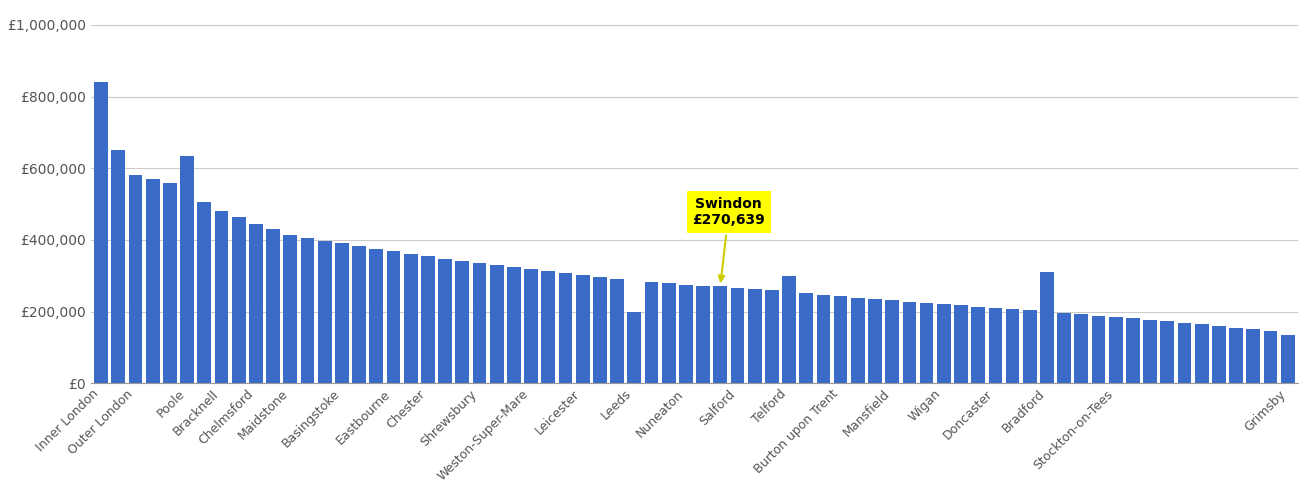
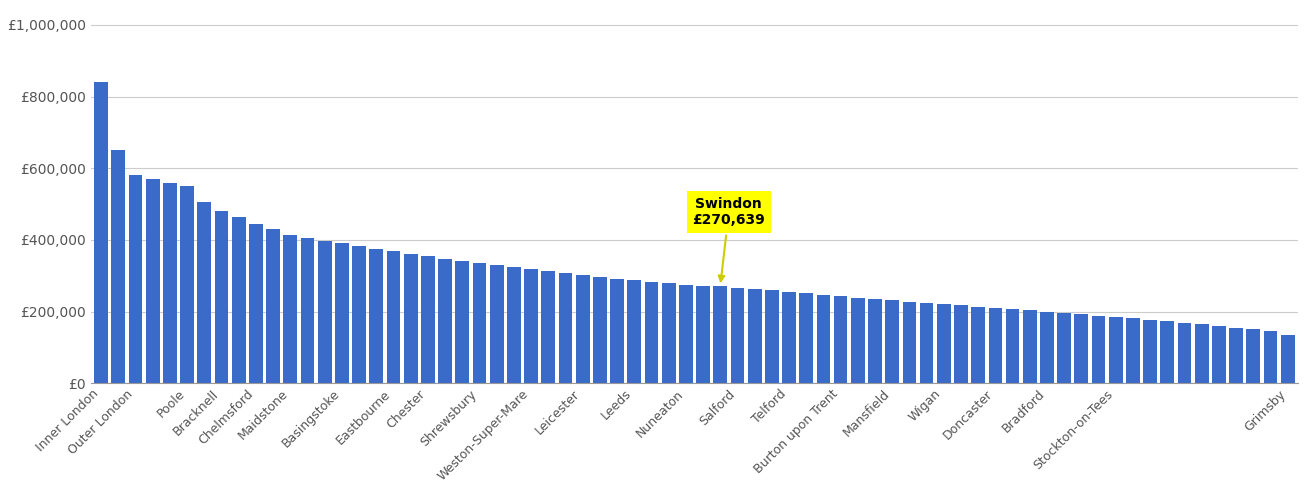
Poole: £635,000 -> £550,000
Leeds: £200,000 -> £287,000
Telford: £300,000 -> £255,000
Bradford: £310,000 -> £200,000
